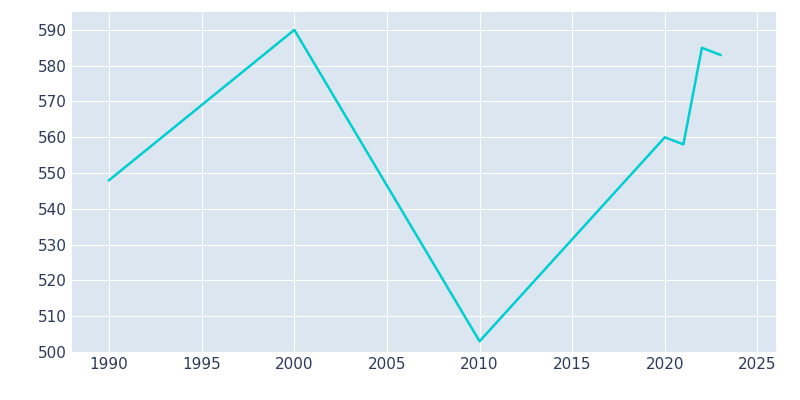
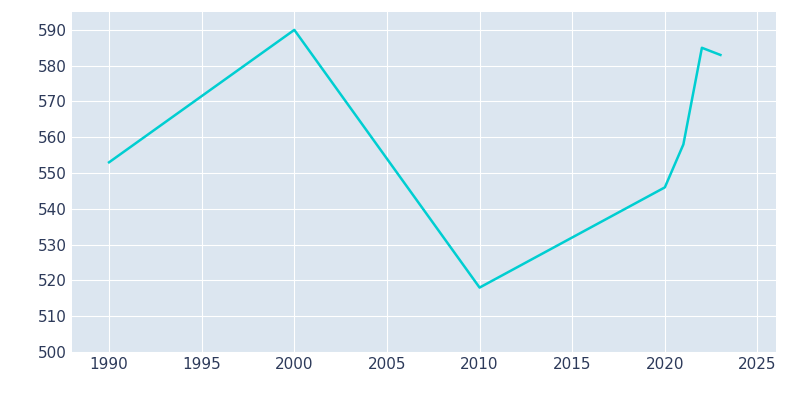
1990: 548 -> 553
2010: 503 -> 518
2020: 560 -> 546
